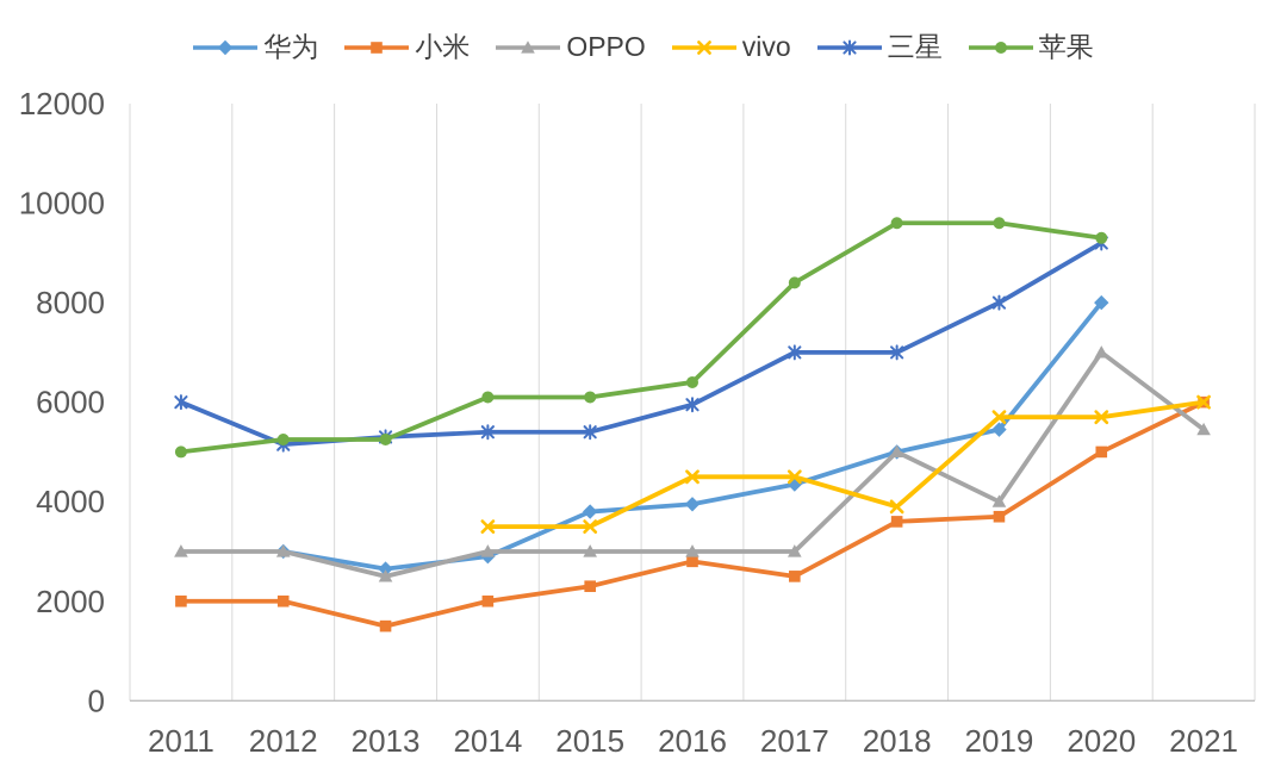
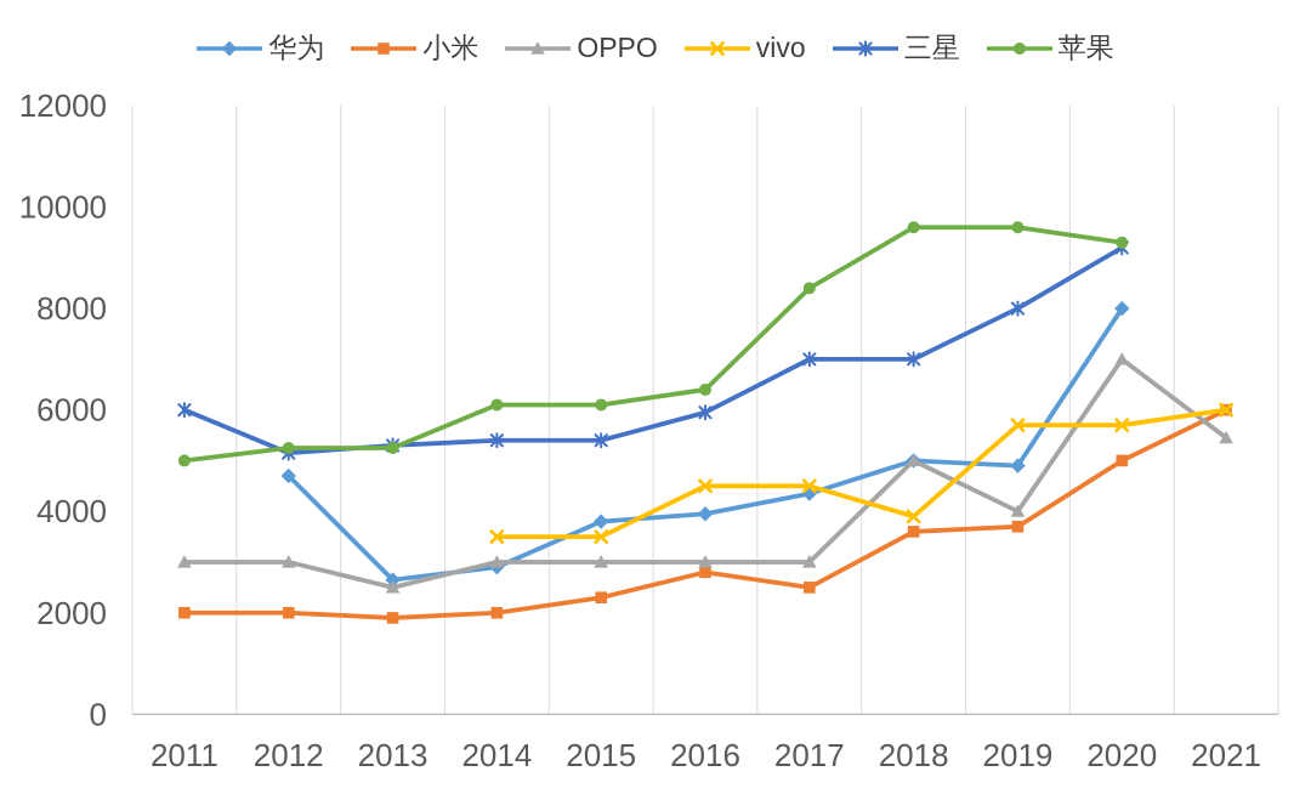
华为/2012: 3000 -> 4700
小米/2013: 1500 -> 1900
华为/2019: 5400 -> 4900
